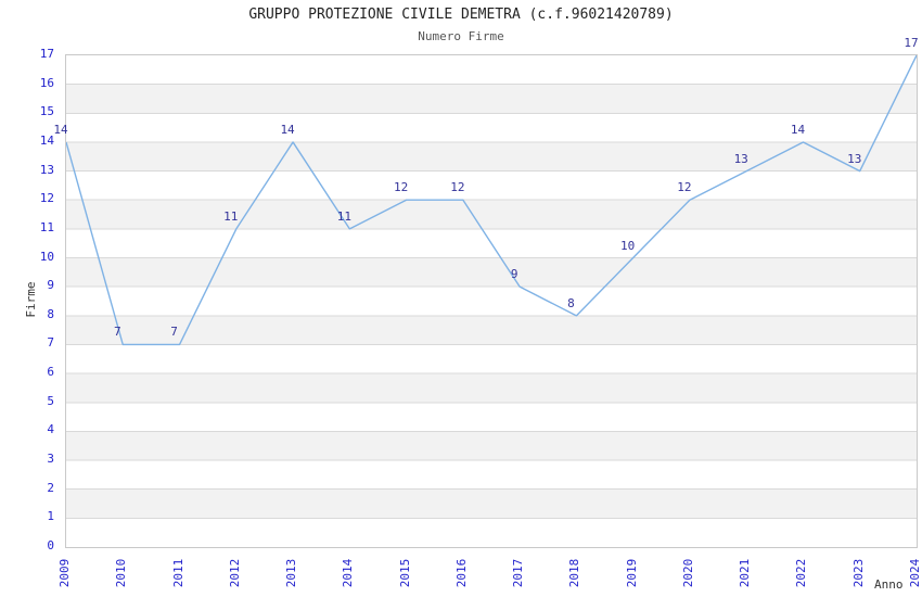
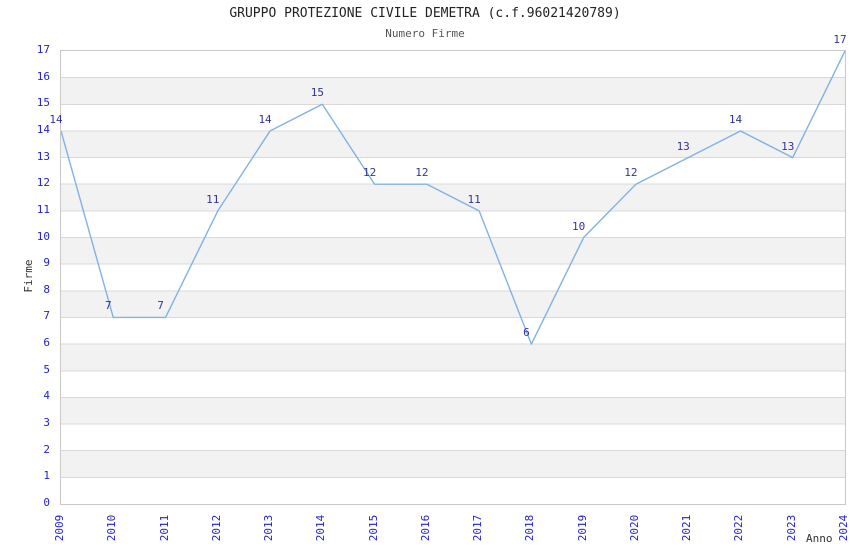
2014: 11 -> 15
2017: 9 -> 11
2018: 8 -> 6
